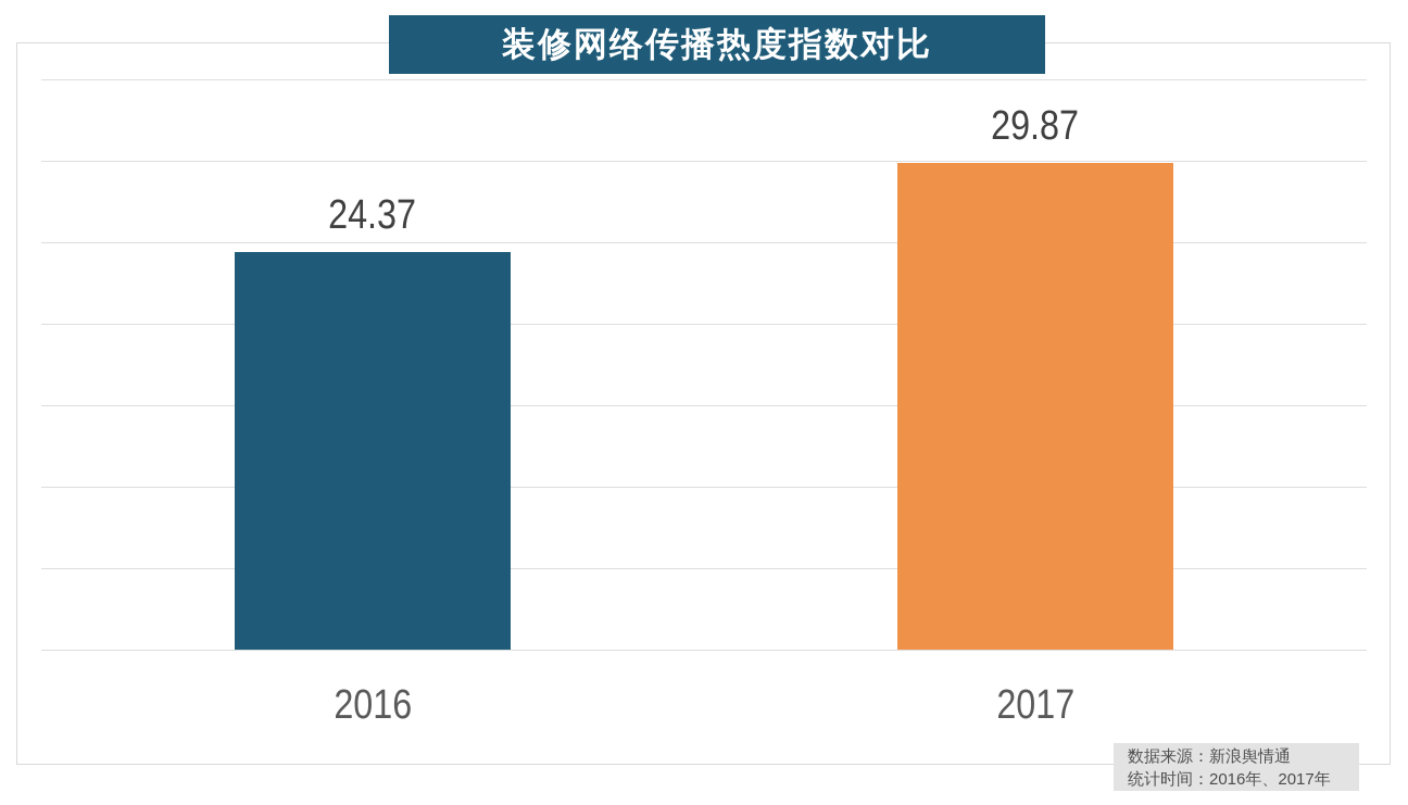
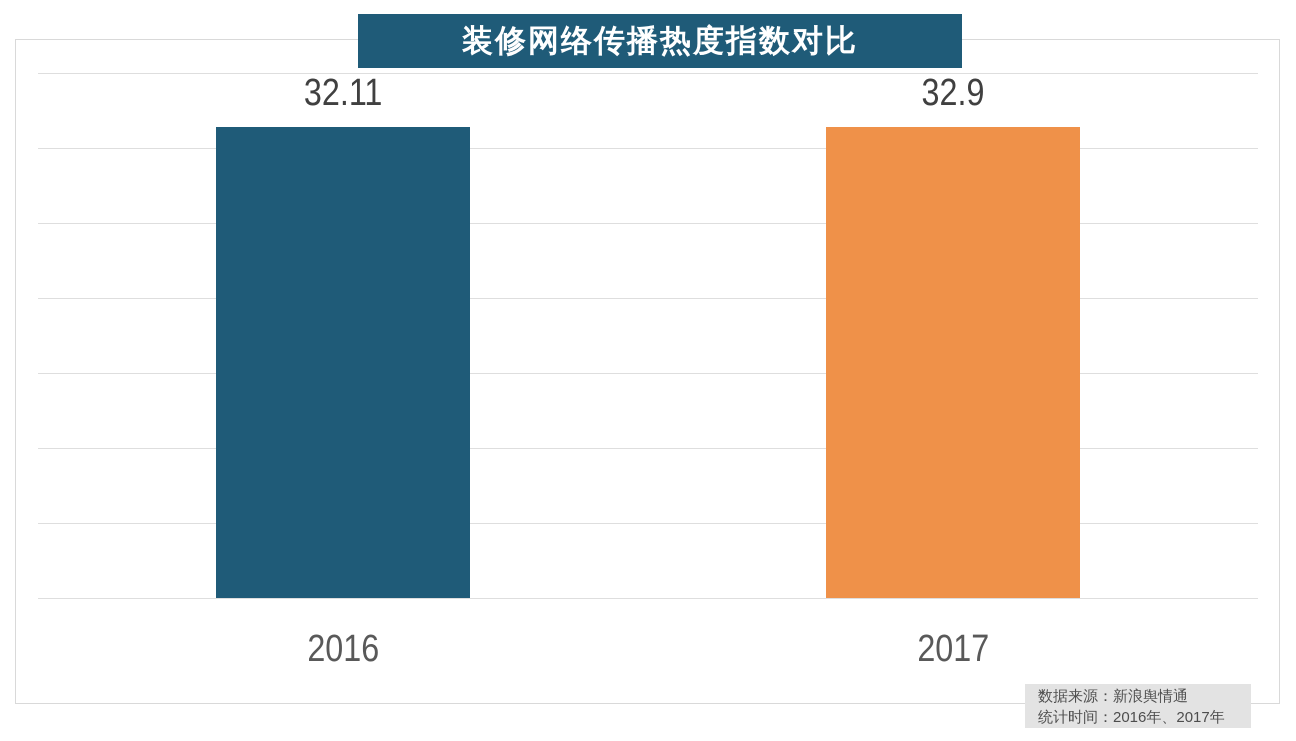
2016: 24.37 -> 32.11
2017: 29.87 -> 32.9
